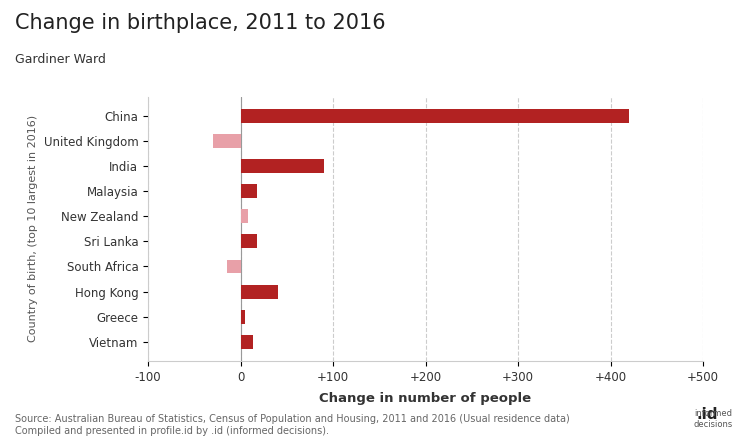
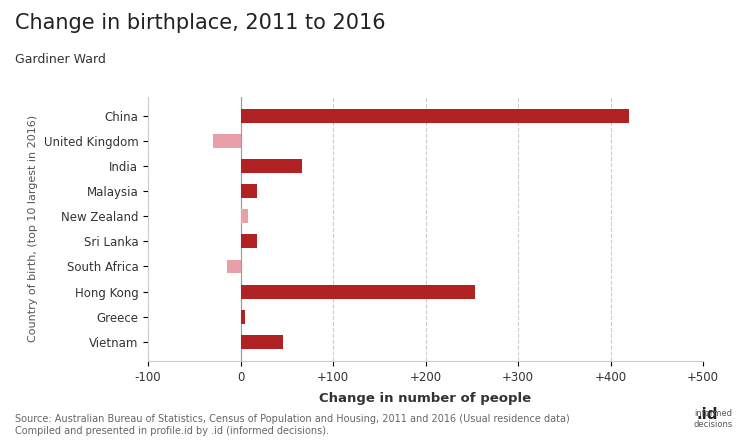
India: 90 -> 66
Hong Kong: 40 -> 254
Vietnam: 13 -> 46
